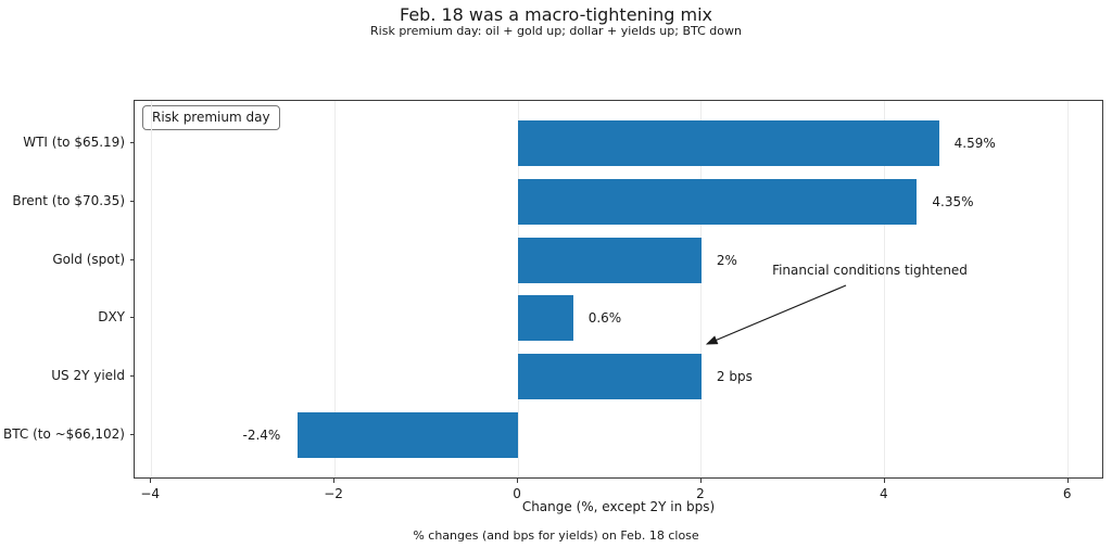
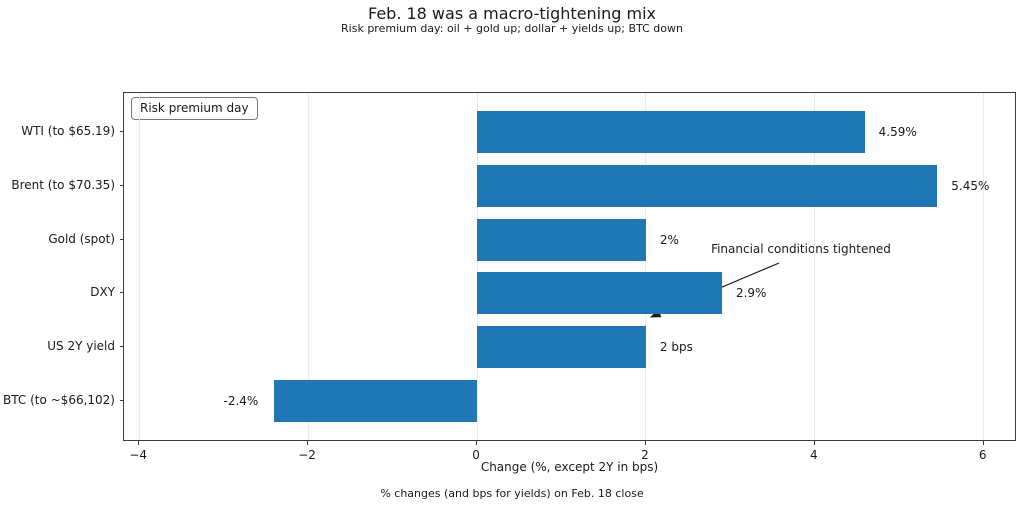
Brent (to $70.35): 4.35% -> 5.45%
DXY: 0.6% -> 2.9%
